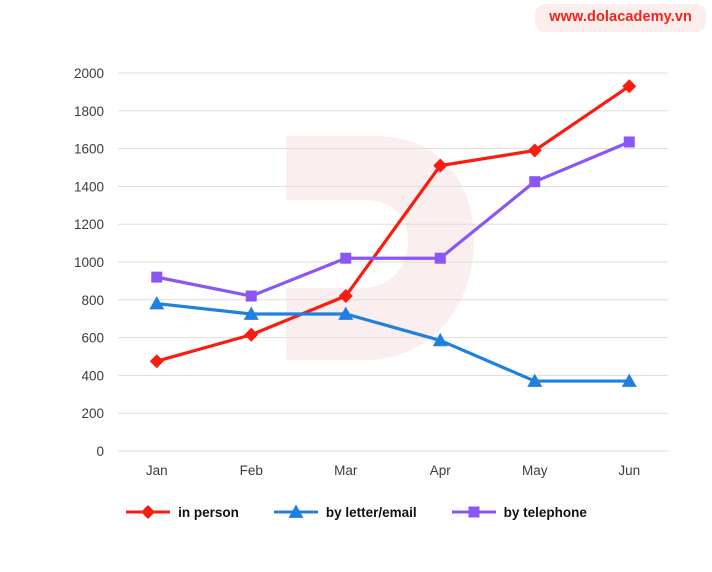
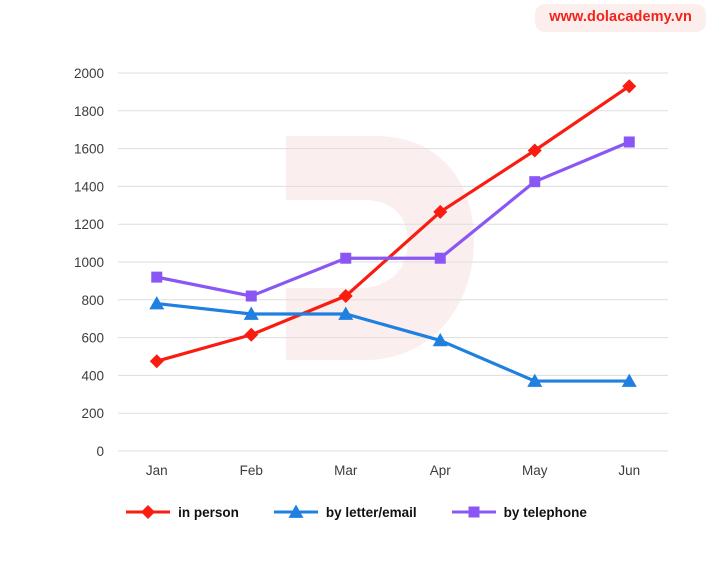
in person/Apr: 1510 -> 1260
